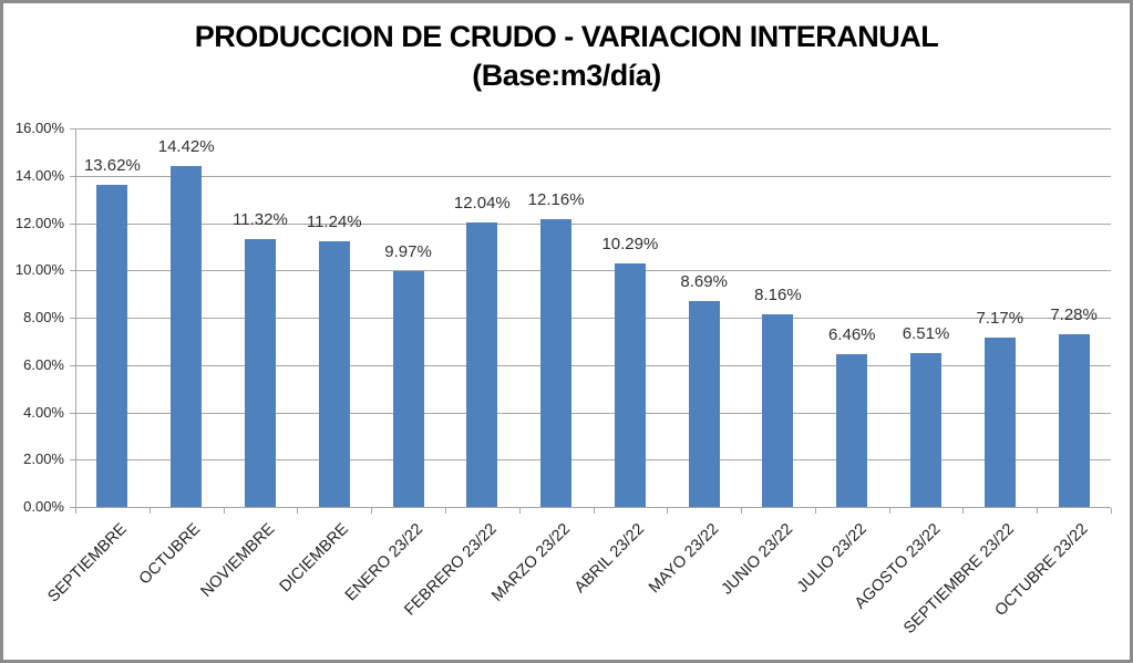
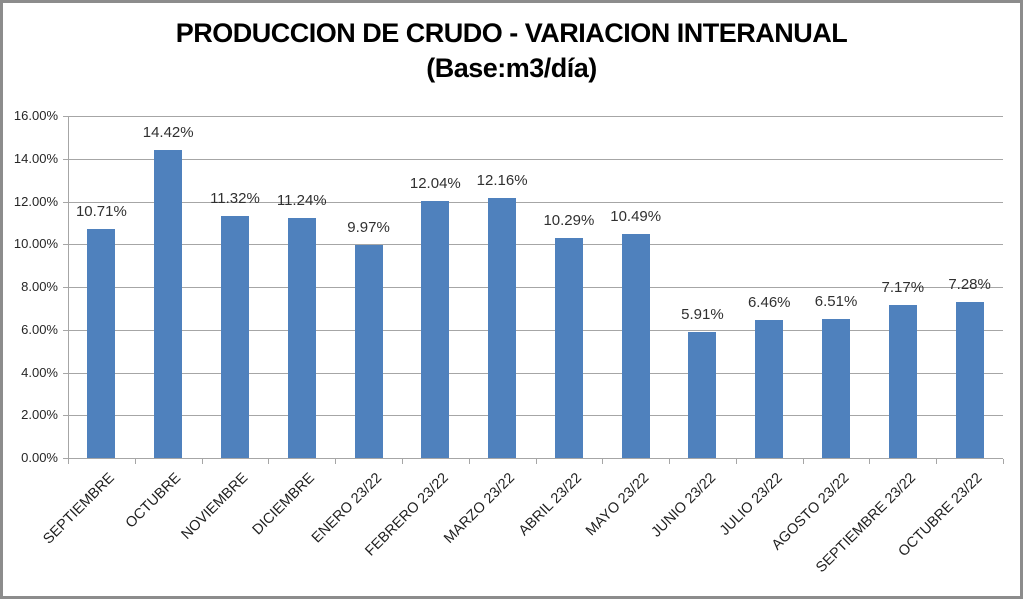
SEPTIEMBRE: 13.62% -> 10.71%
MAYO 23/22: 8.69% -> 10.49%
JUNIO 23/22: 8.16% -> 5.91%
